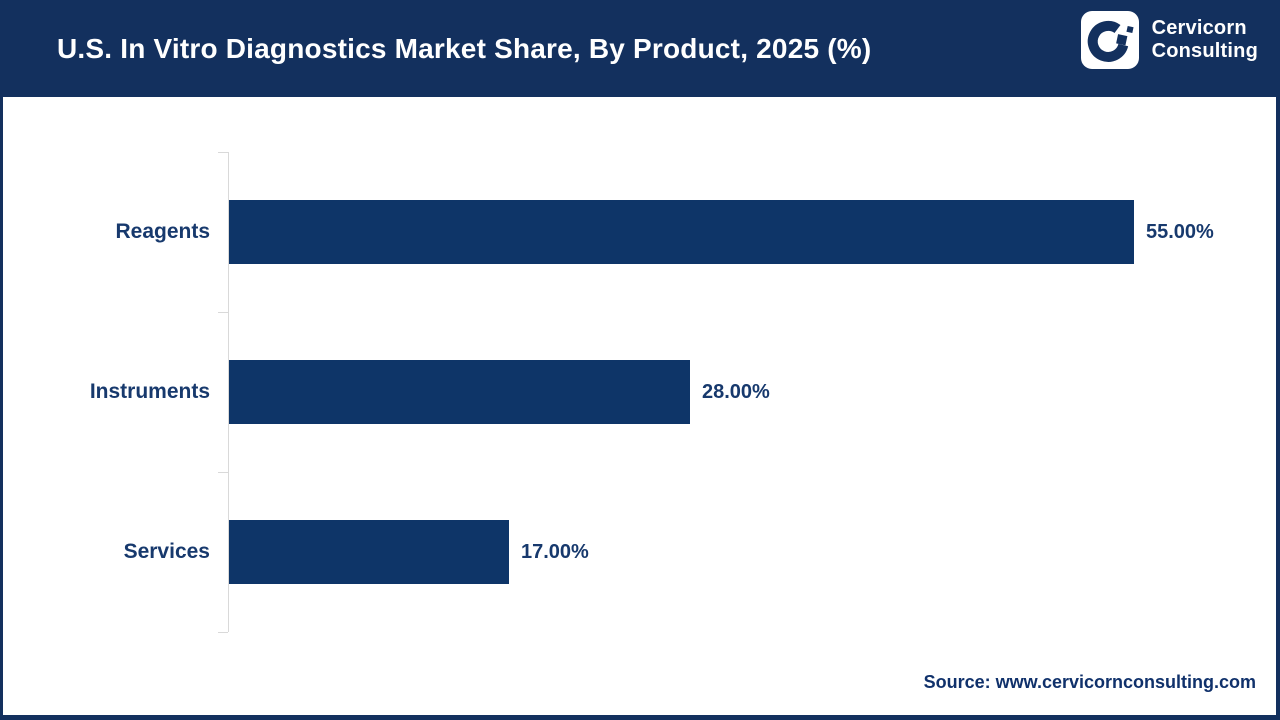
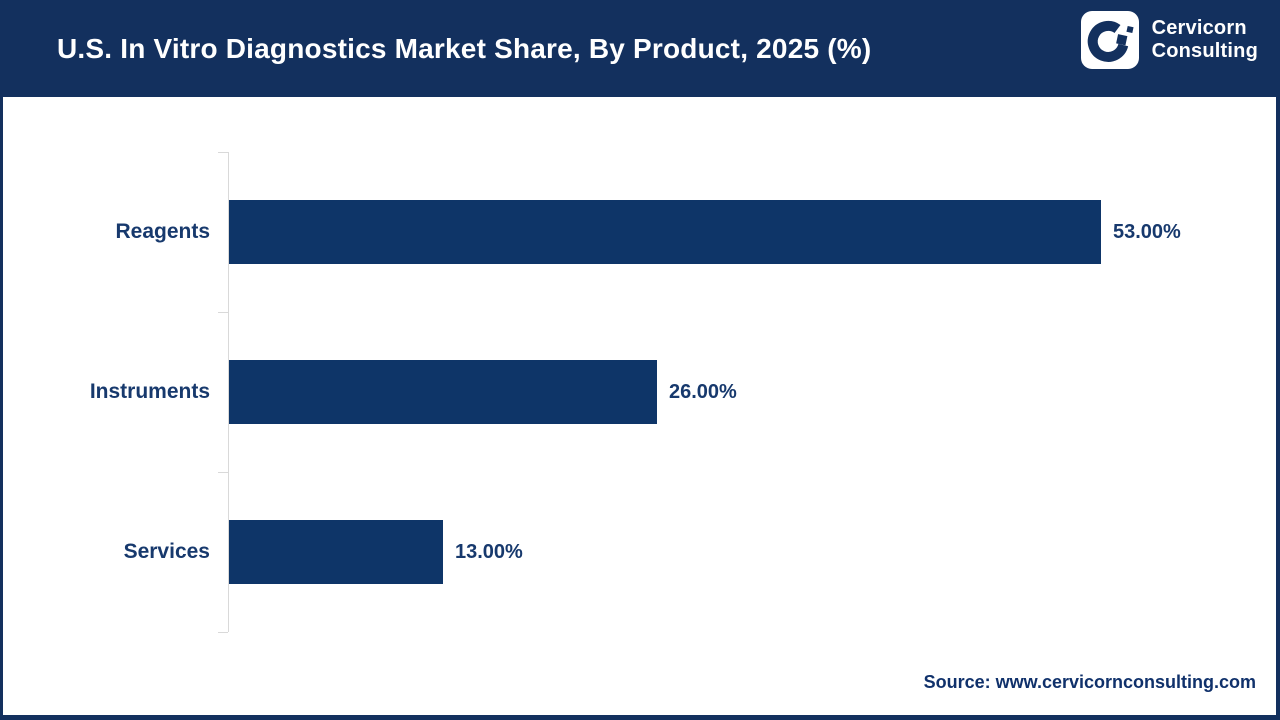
Reagents: 55.00% -> 53.00%
Instruments: 28.00% -> 26.00%
Services: 17.00% -> 13.00%
